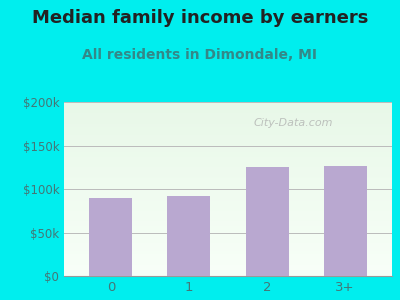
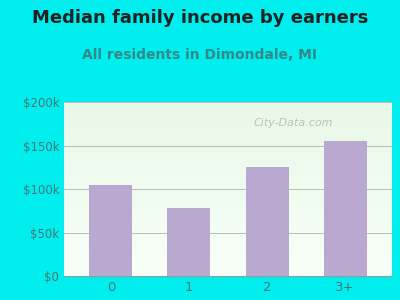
0: $90k -> $105k
1: $92k -> $78k
3+: $126k -> $155k
